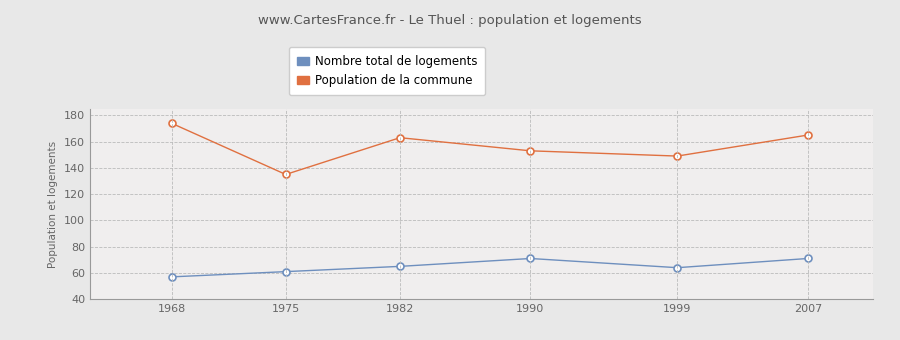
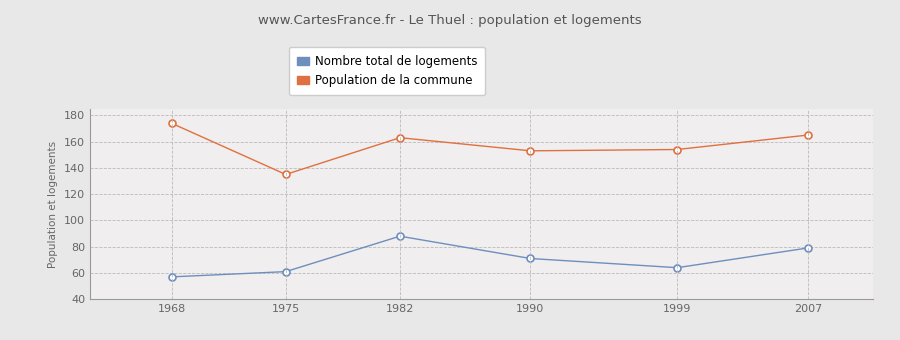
Nombre total de logements/1982: 65 -> 88
Population de la commune/1999: 149 -> 154
Nombre total de logements/2007: 71 -> 79
